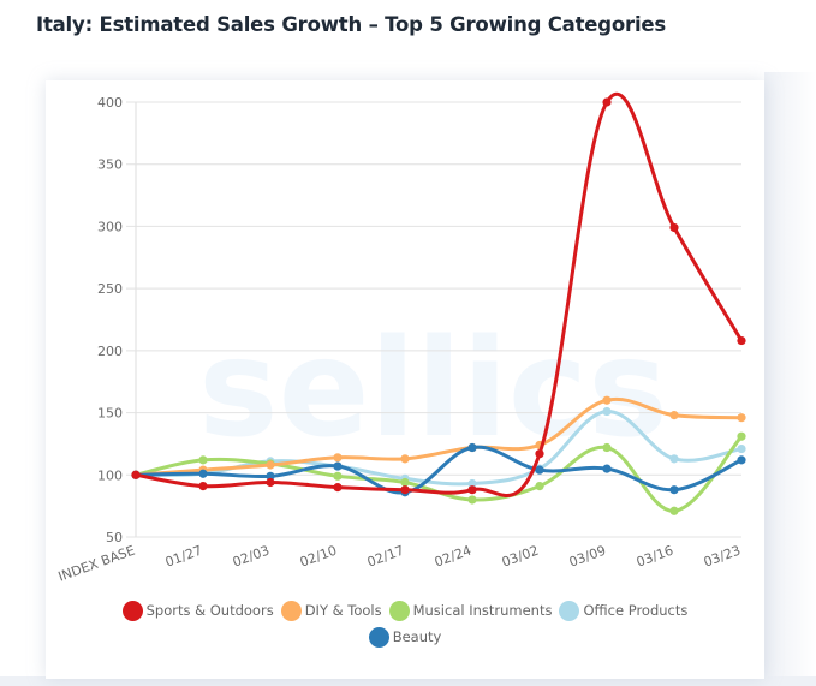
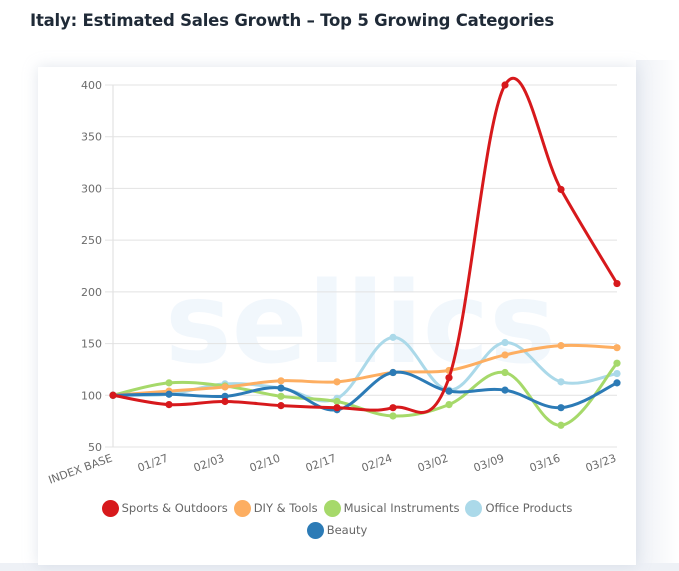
Office Products/02/24: 93 -> 156
DIY & Tools/03/09: 160 -> 139
